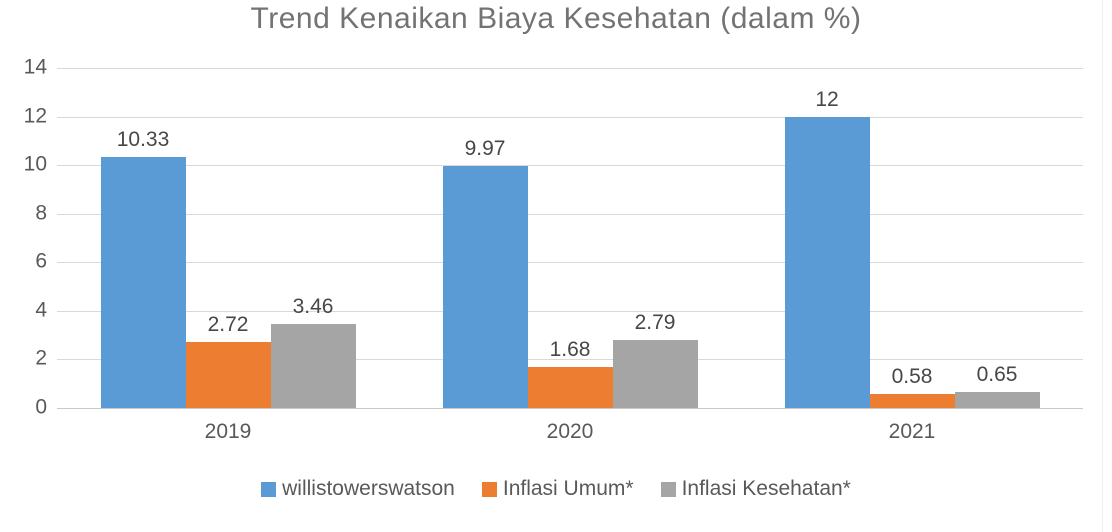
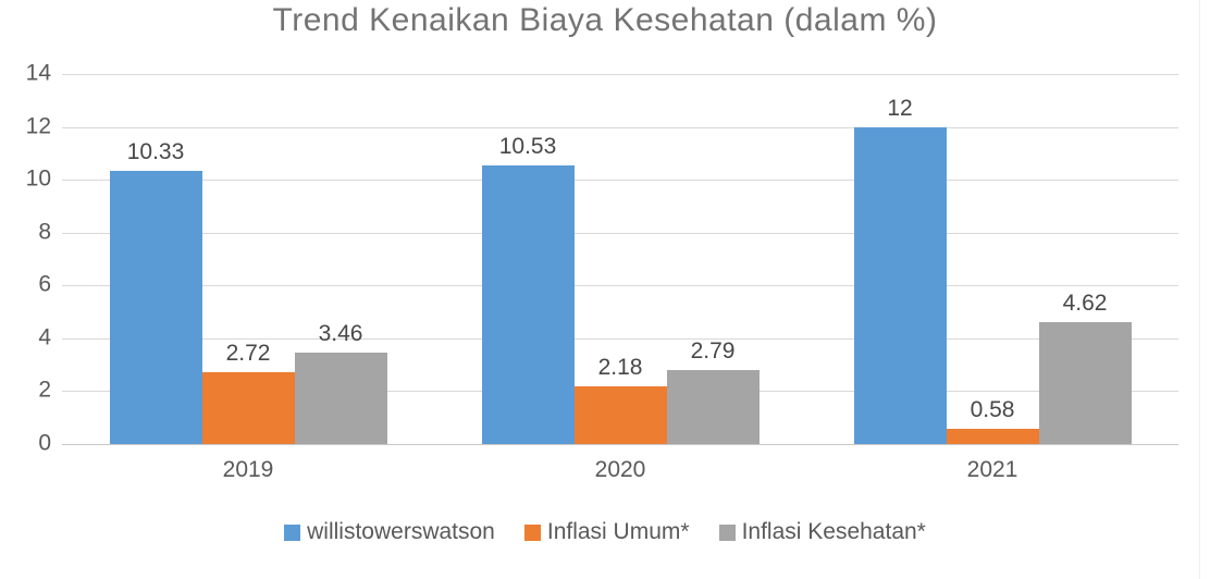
willistowerswatson/2020: 9.97 -> 10.53
Inflasi Umum*/2020: 1.68 -> 2.18
Inflasi Kesehatan*/2021: 0.65 -> 4.62
